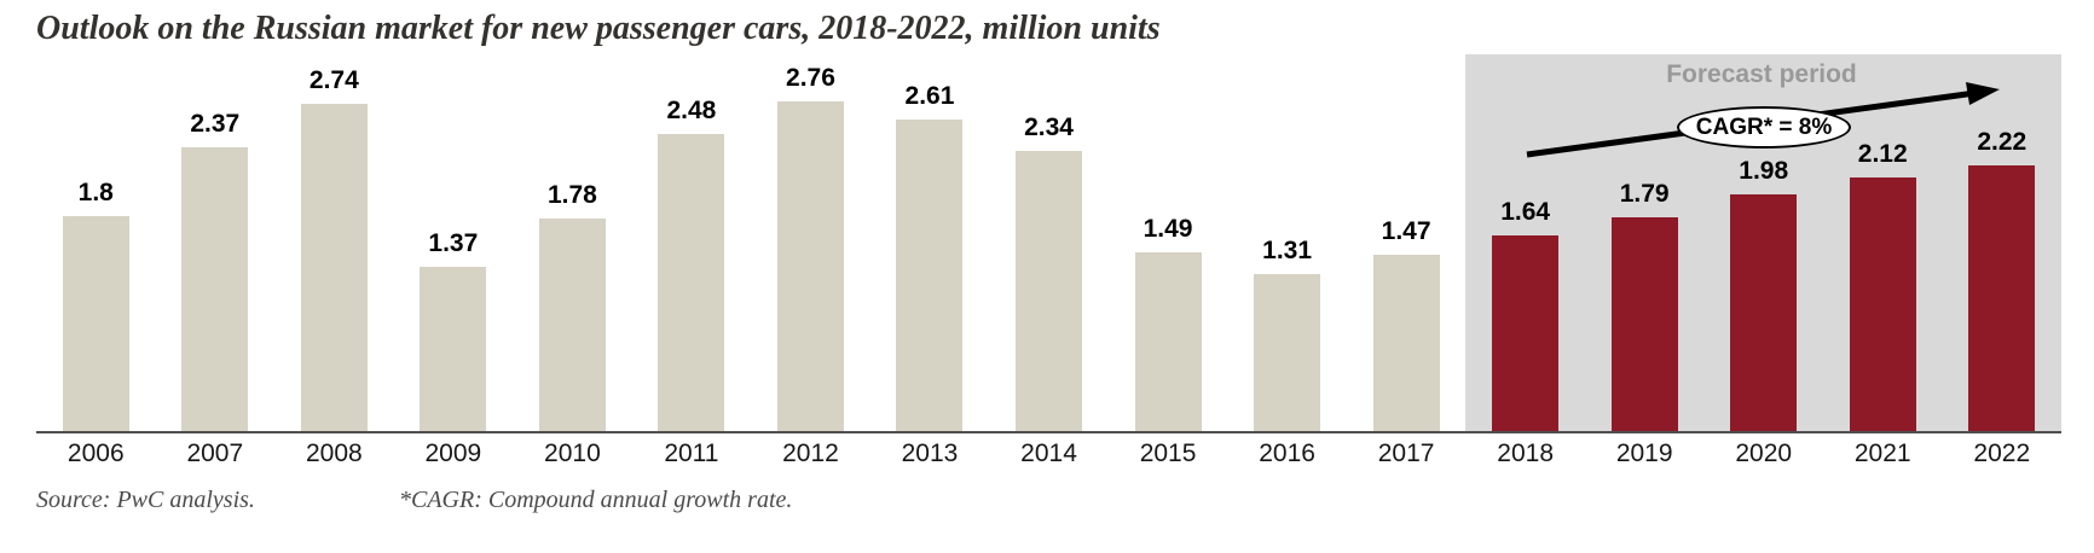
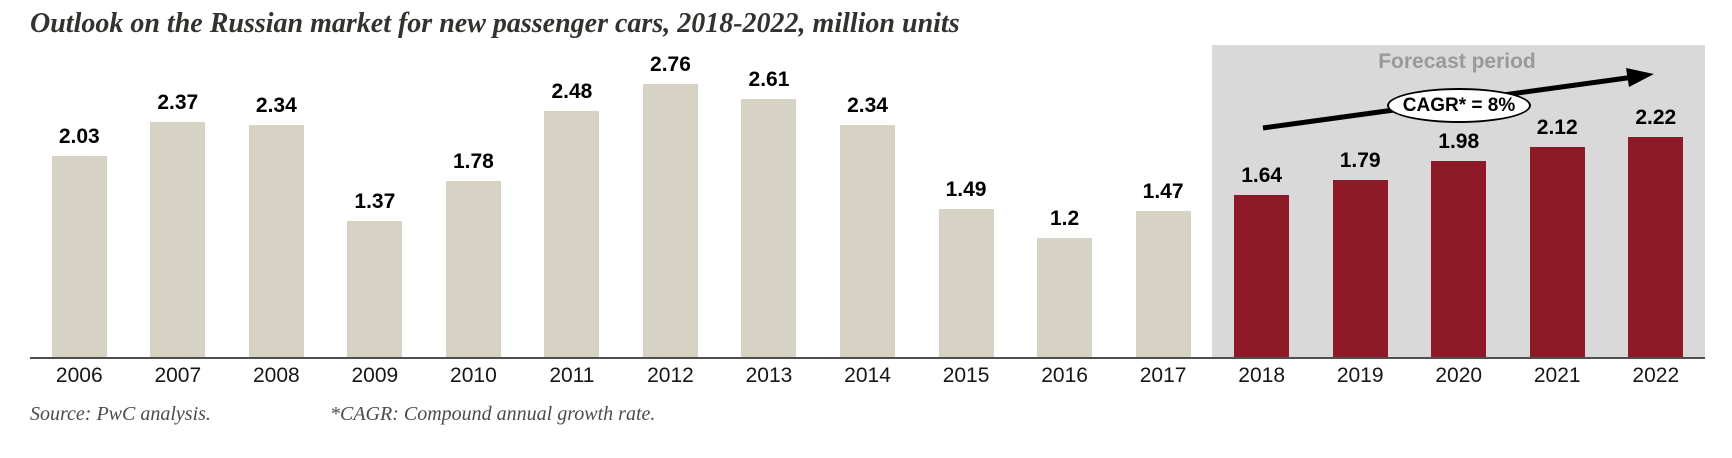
2006: 1.8 -> 2.03
2008: 2.74 -> 2.34
2016: 1.31 -> 1.2
